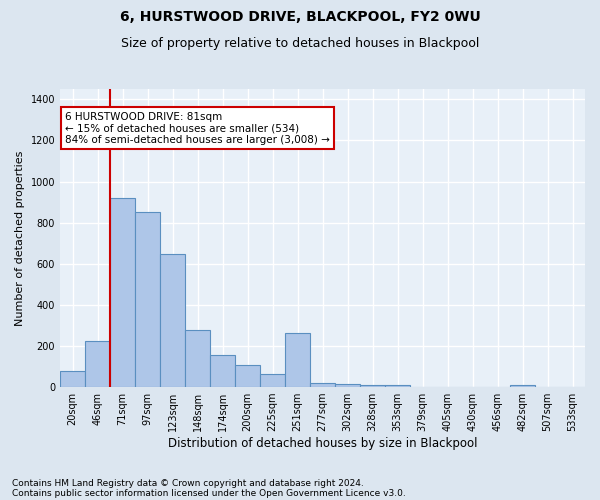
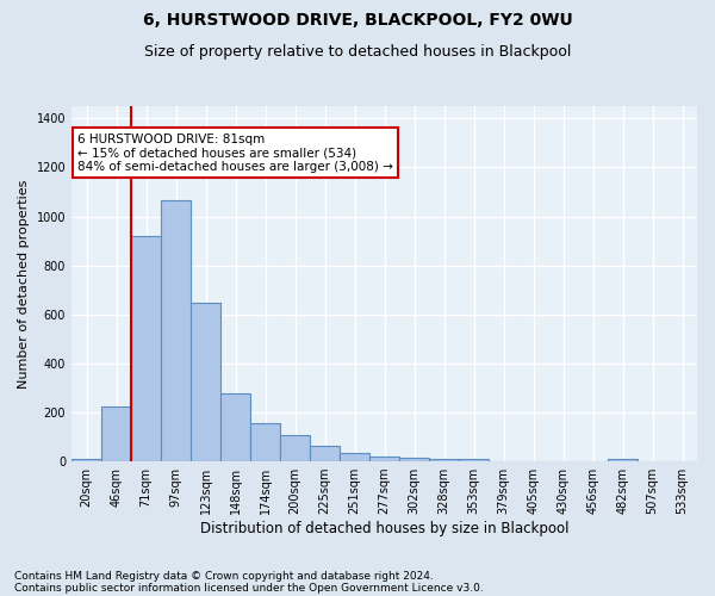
20sqm: 80 -> 10
97sqm: 850 -> 1065
251sqm: 265 -> 35
